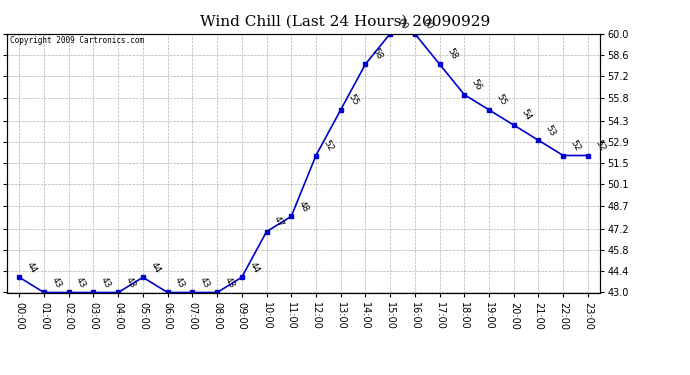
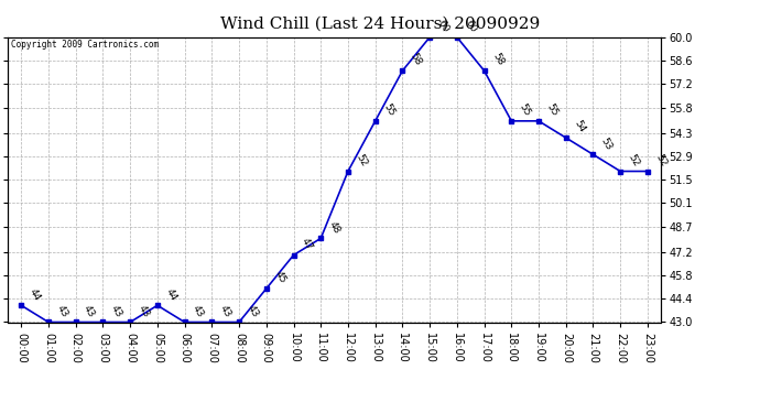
09:00: 44 -> 45
18:00: 56 -> 55
